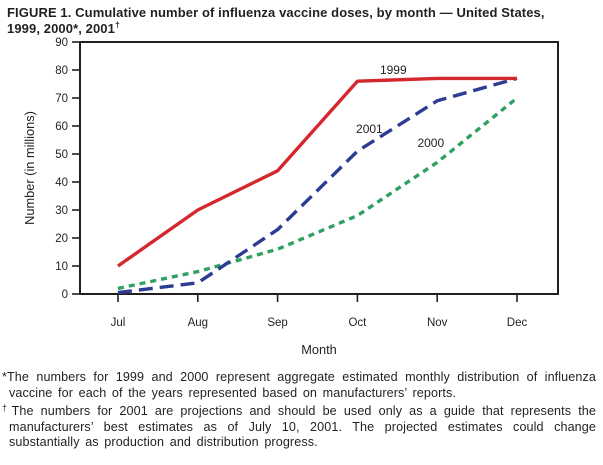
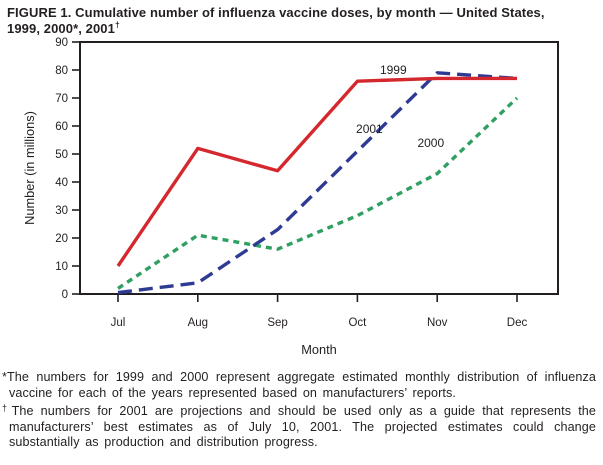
1999/Aug: 30 -> 52
2000/Aug: 8 -> 21
2001/Nov: 69 -> 79
2000/Nov: 47 -> 43
